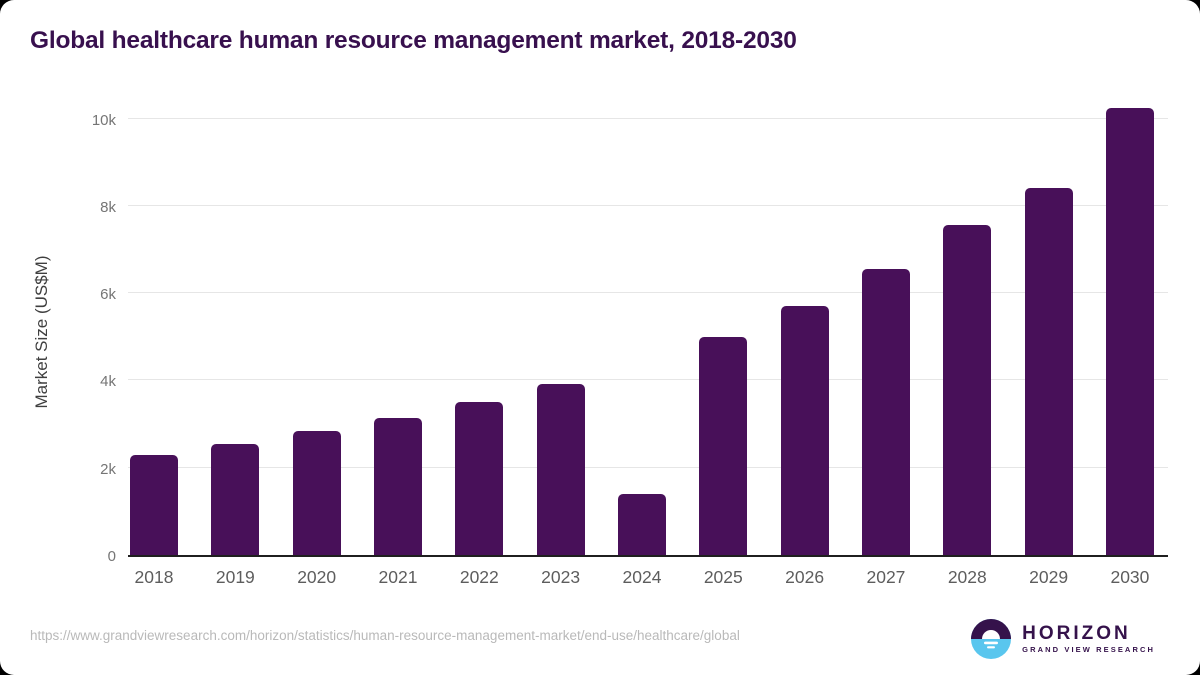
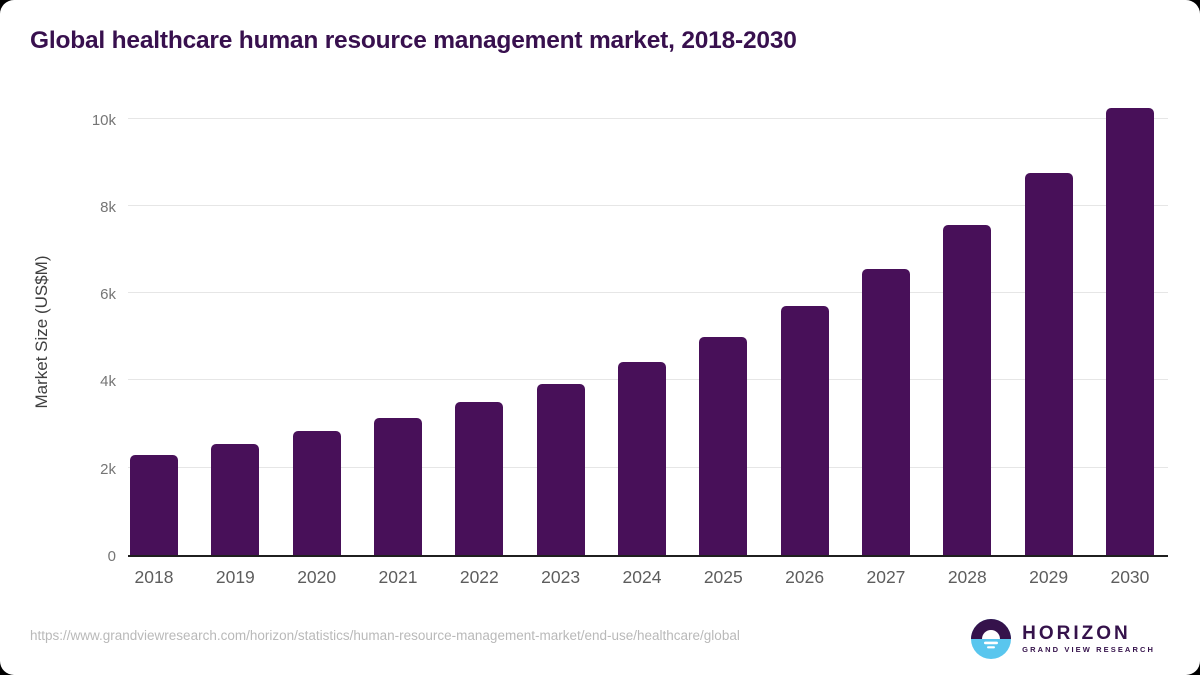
2024: 1.4k -> 4.4k
2029: 8.4k -> 8.8k
